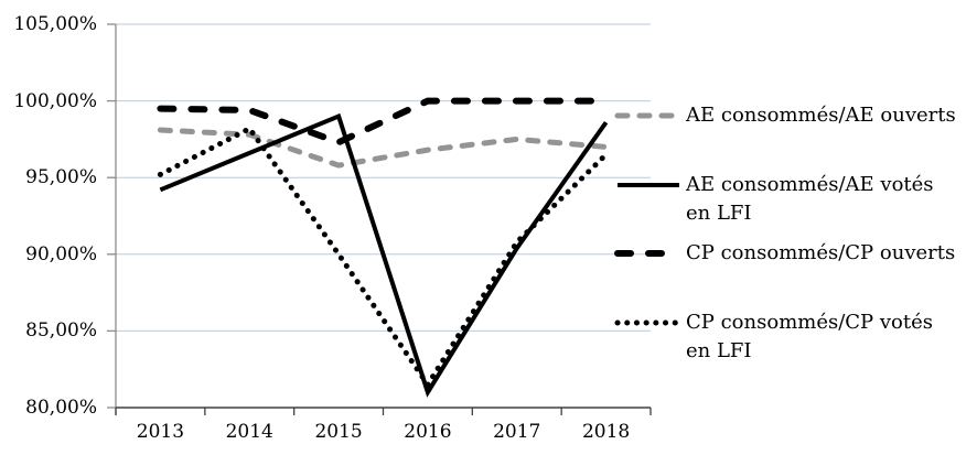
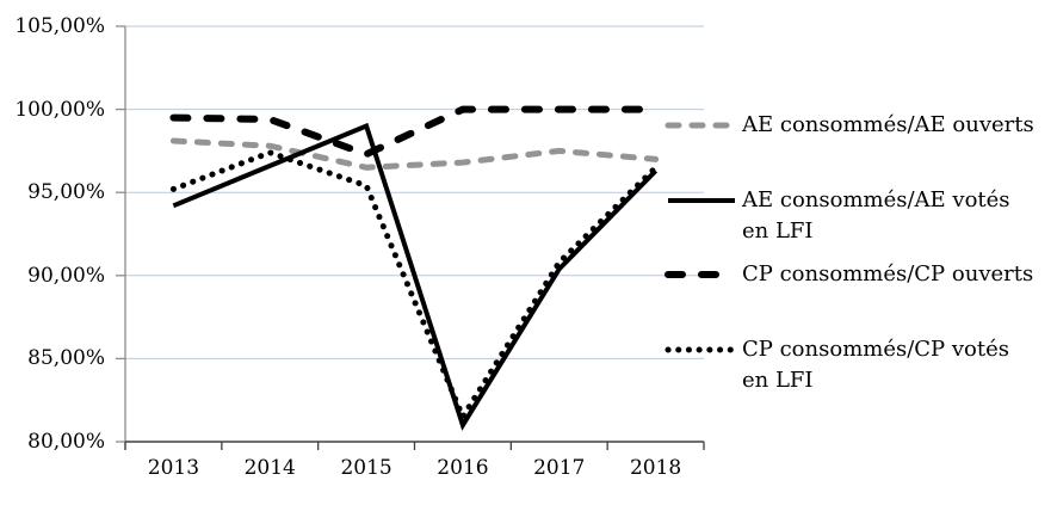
CP consommés/CP votés en LFI/2014: 98,2% -> 97,4%
AE consommés/AE ouverts/2015: 95,8% -> 96,5%
CP consommés/CP votés en LFI/2015: 90,0% -> 95,4%
AE consommés/AE votés en LFI/2018: 98,6% -> 96,3%
